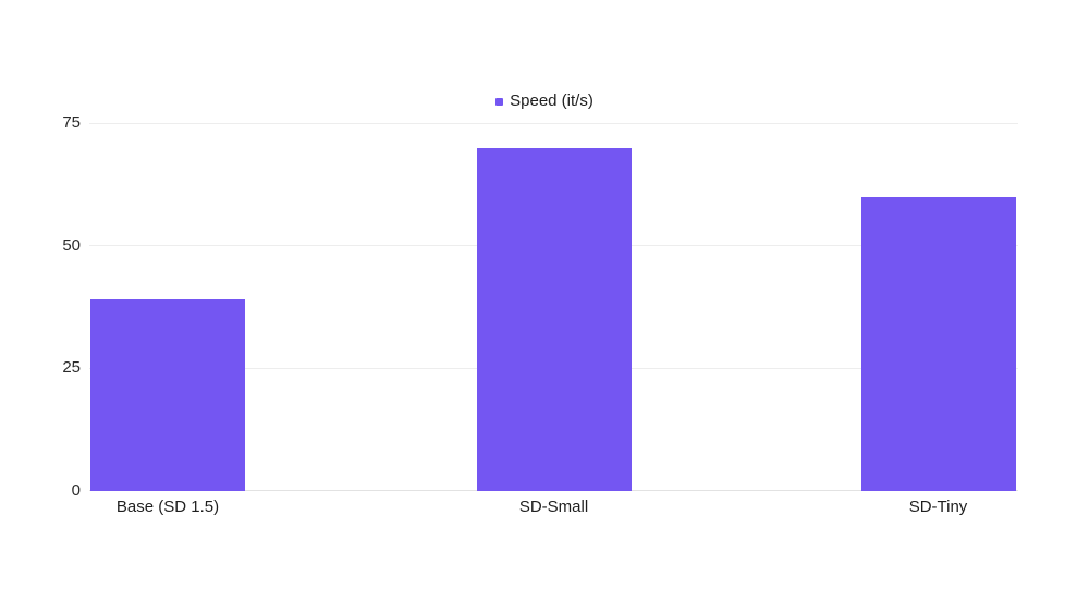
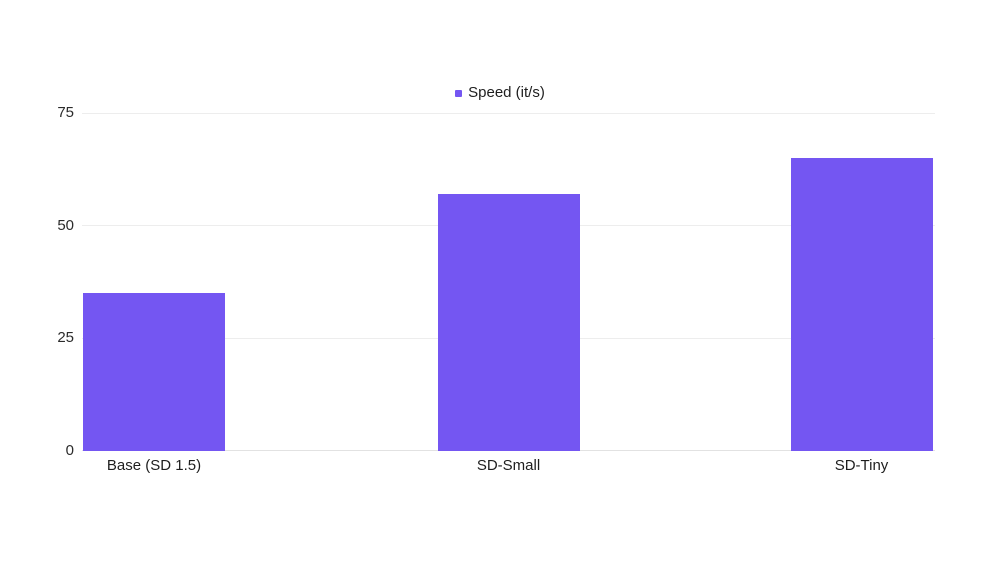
Base (SD 1.5): 39 -> 35
SD-Small: 70 -> 57
SD-Tiny: 60 -> 65
